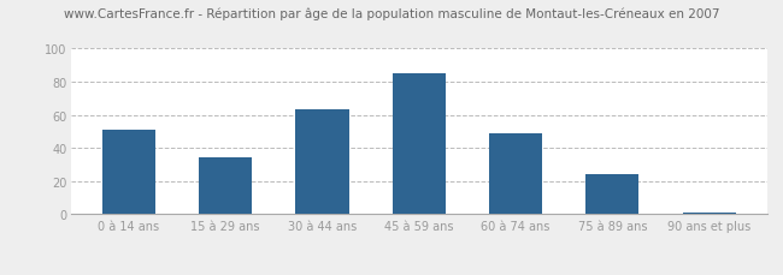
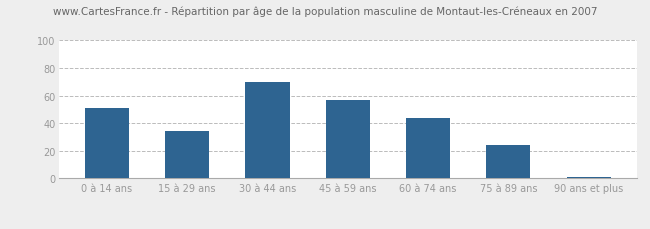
30 à 44 ans: 63 -> 70
45 à 59 ans: 85 -> 57
60 à 74 ans: 49 -> 44
